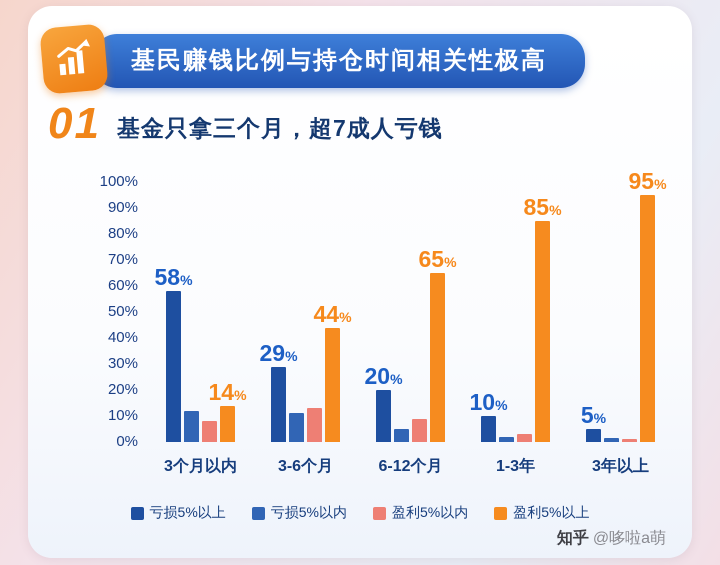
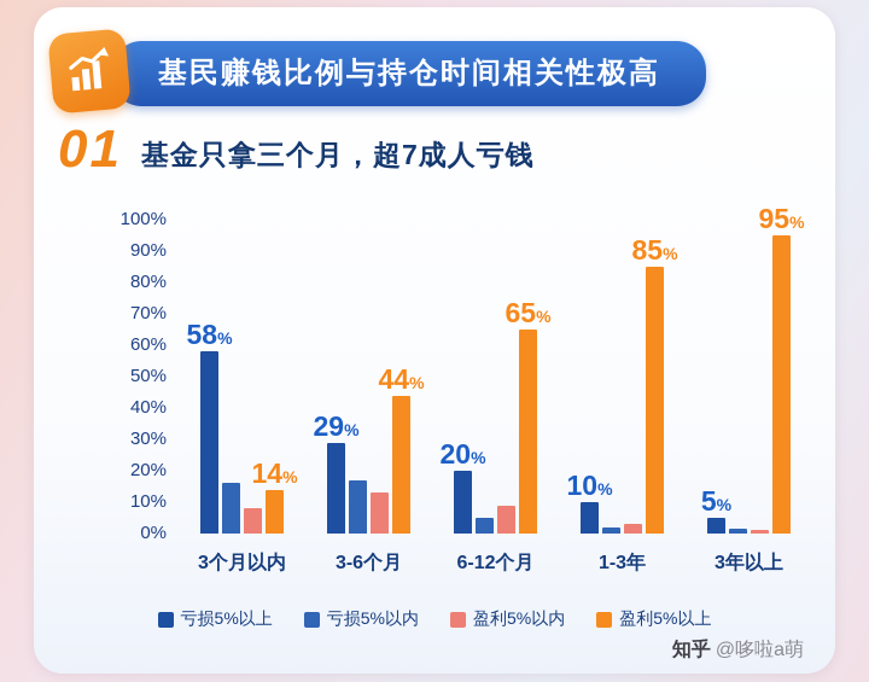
亏损5%以内/3个月以内: 12% -> 16%
亏损5%以内/3-6个月: 11% -> 17%
